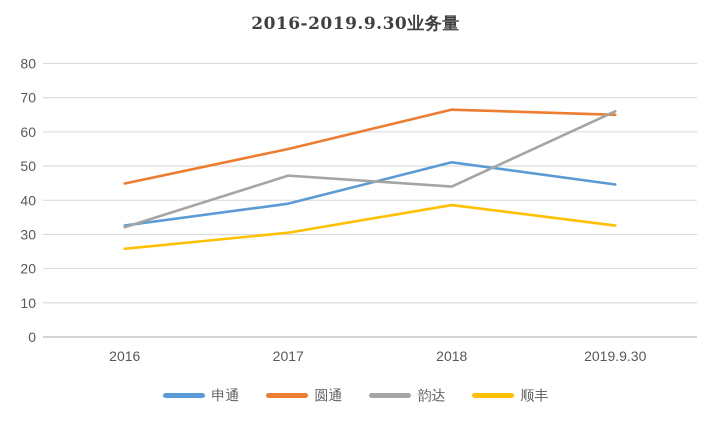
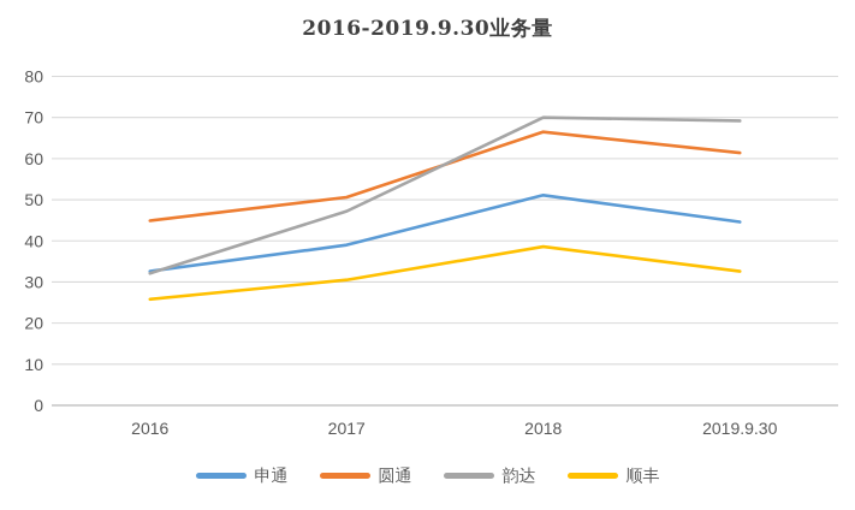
圆通/2017: 55 -> 51
韵达/2018: 44 -> 70
圆通/2019.9.30: 65 -> 61
韵达/2019.9.30: 66 -> 69
